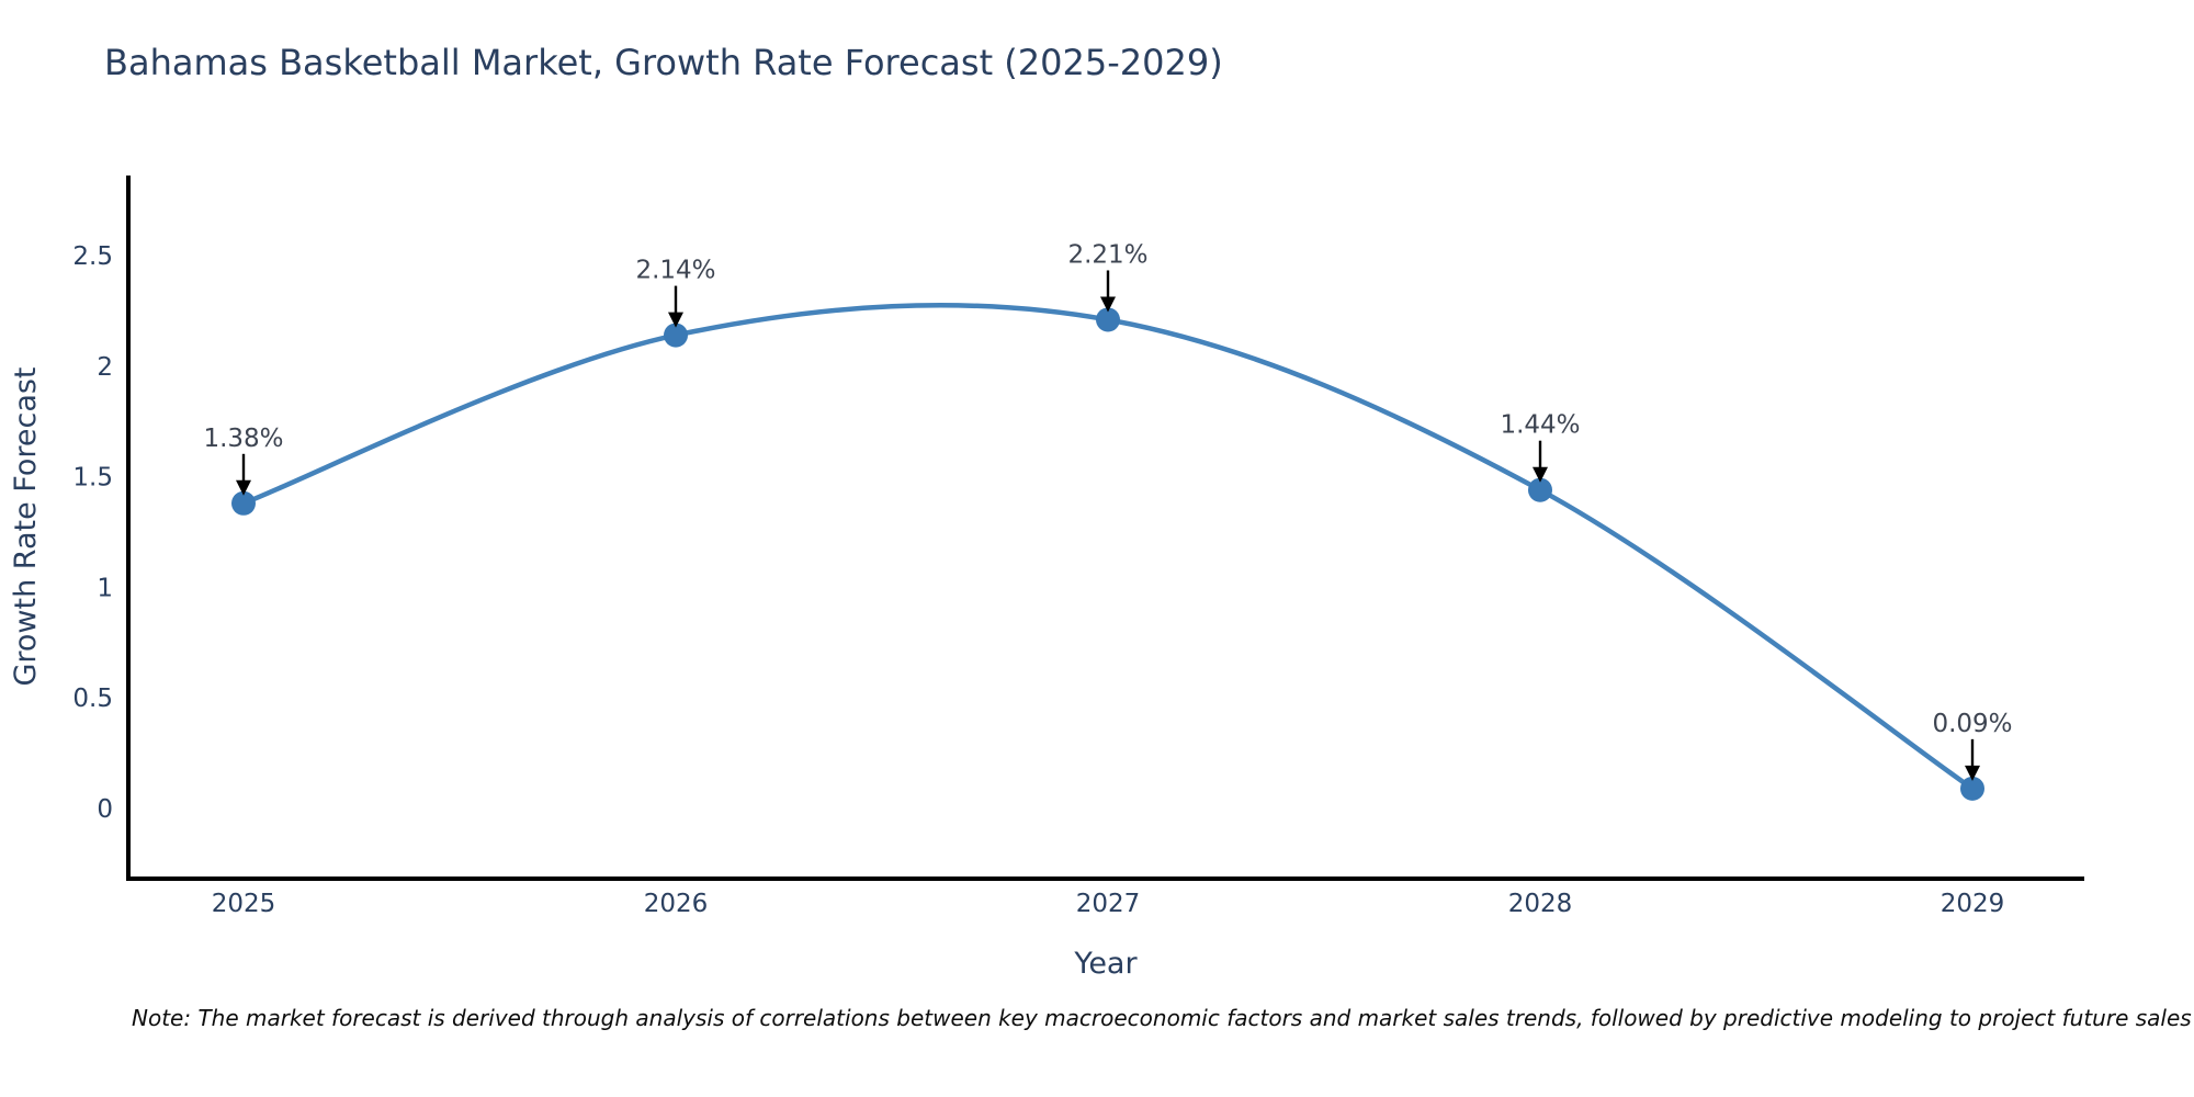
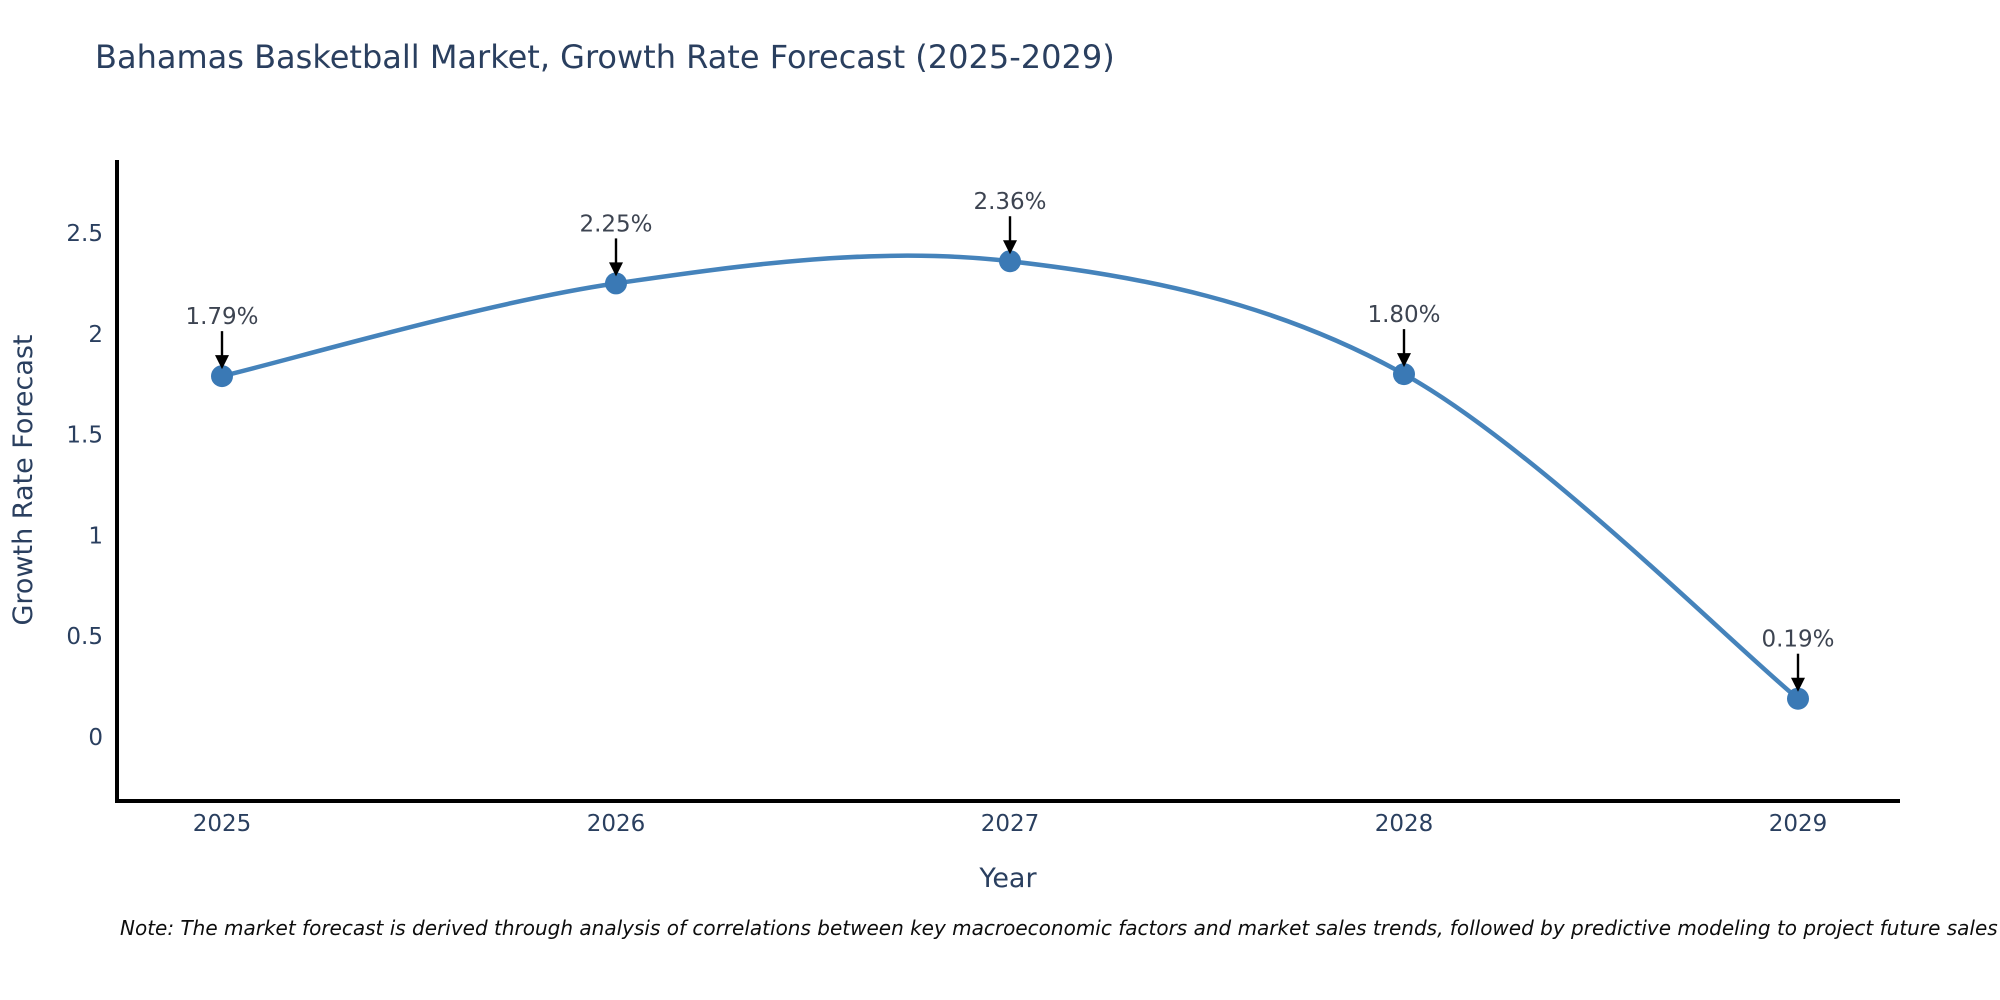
2025: 1.38% -> 1.79%
2026: 2.14% -> 2.25%
2027: 2.21% -> 2.36%
2028: 1.44% -> 1.80%
2029: 0.09% -> 0.19%
